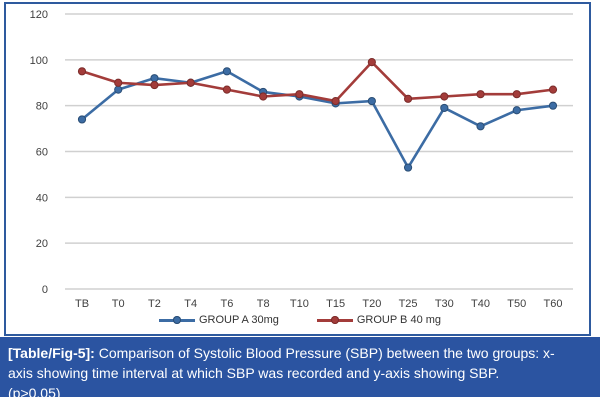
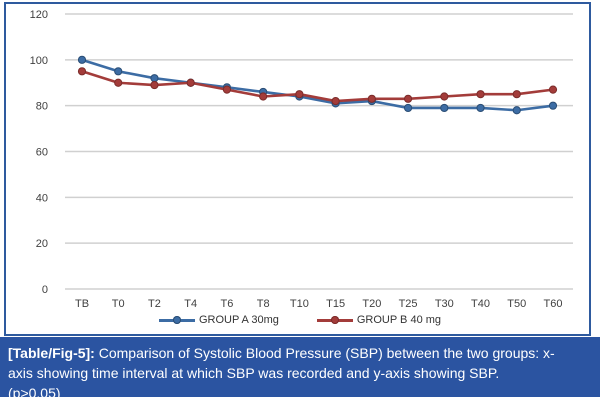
GROUP A 30mg/TB: 74 -> 100
GROUP A 30mg/T0: 87 -> 95
GROUP A 30mg/T6: 95 -> 88
GROUP B 40 mg/T20: 99 -> 83
GROUP A 30mg/T25: 53 -> 79
GROUP A 30mg/T40: 71 -> 79
